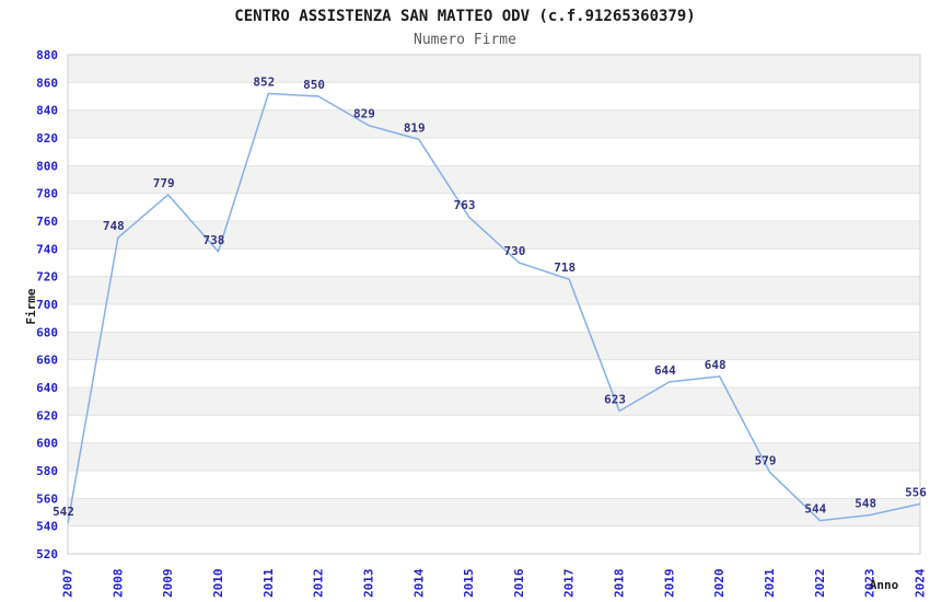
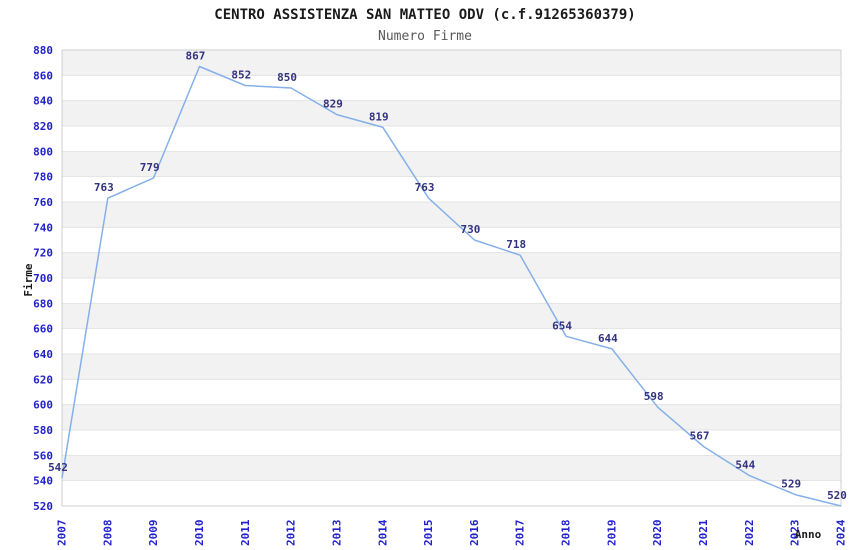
2008: 748 -> 763
2010: 738 -> 867
2018: 623 -> 654
2020: 648 -> 598
2021: 579 -> 567
2023: 548 -> 529
2024: 556 -> 520
